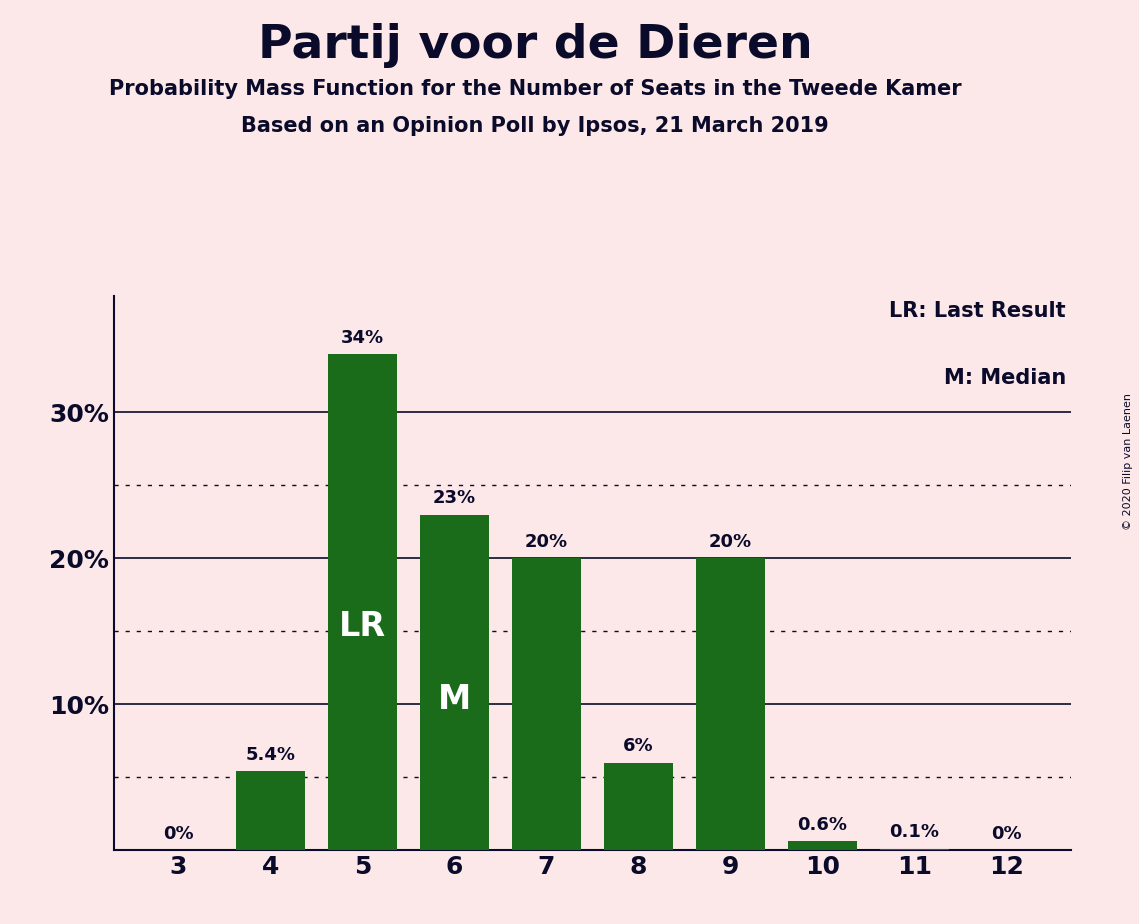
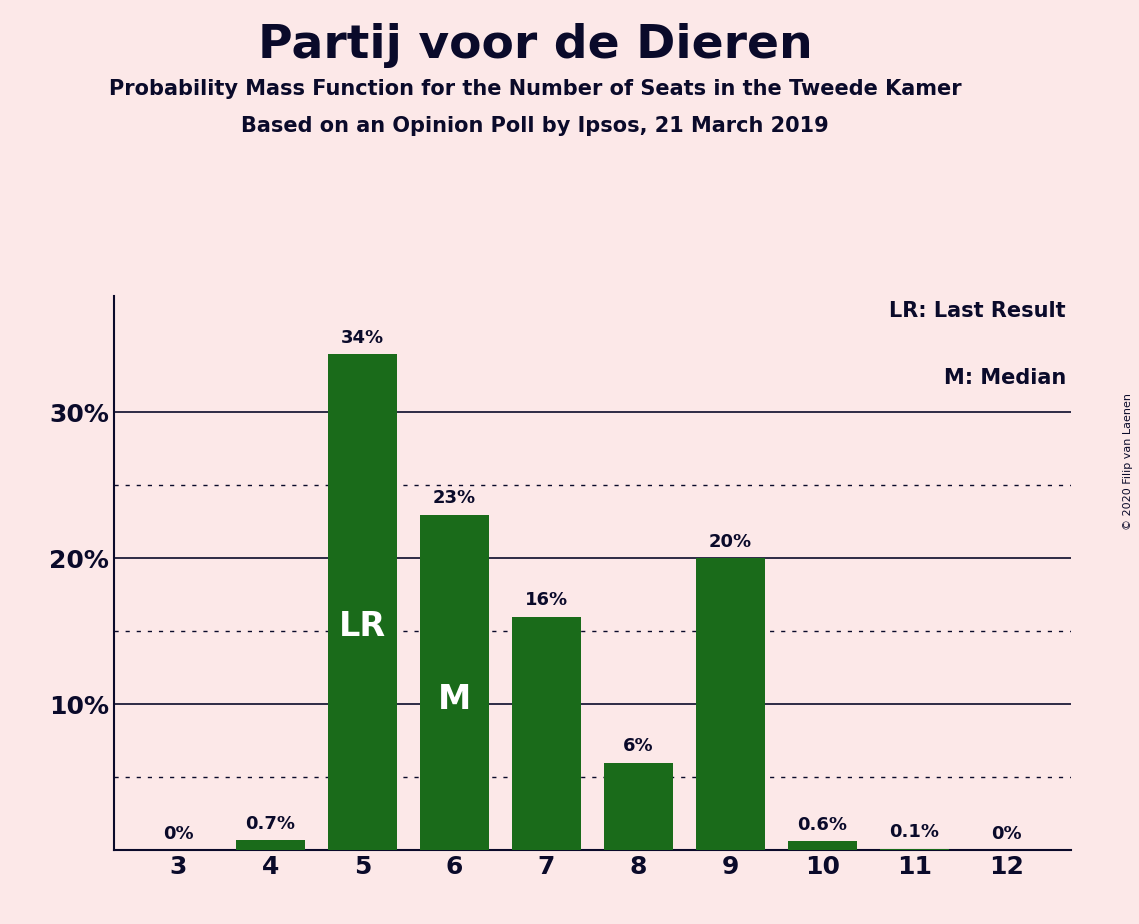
4: 5.4% -> 0.7%
7: 20% -> 16%
